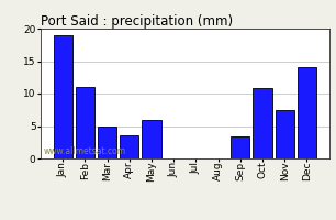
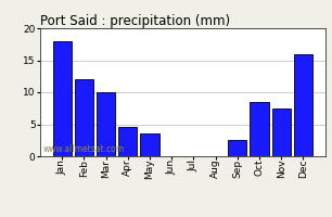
Jan: 19.0 -> 18.0
Feb: 11.0 -> 12.0
Mar: 5.0 -> 10.0
Apr: 3.6 -> 4.5
May: 6.0 -> 3.5
Sep: 3.4 -> 2.5
Oct: 10.8 -> 8.5
Dec: 14.0 -> 16.0
